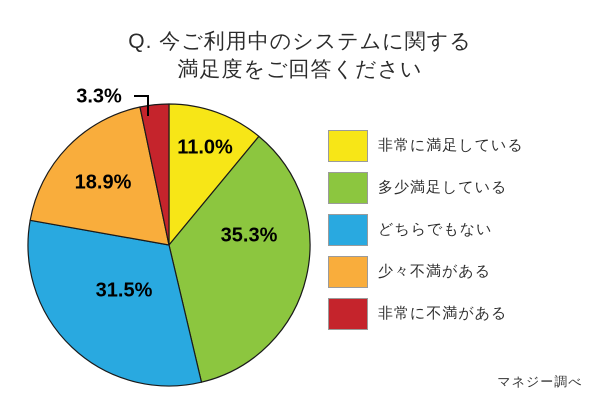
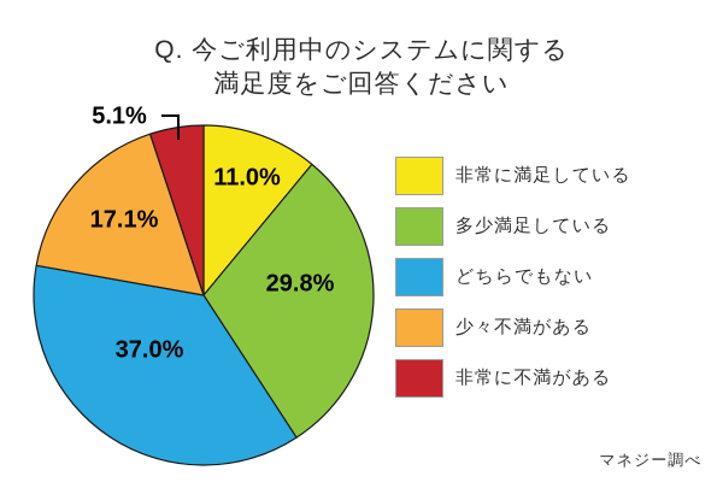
多少満足している: 35.3% -> 29.8%
どちらでもない: 31.5% -> 37.0%
少々不満がある: 18.9% -> 17.1%
非常に不満がある: 3.3% -> 5.1%
